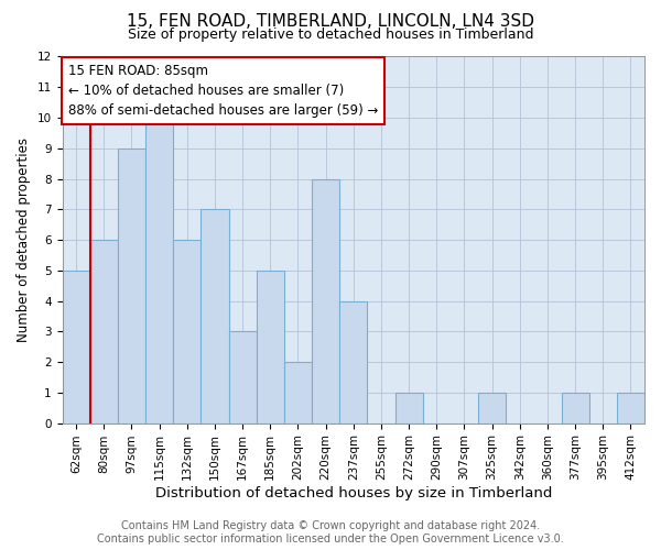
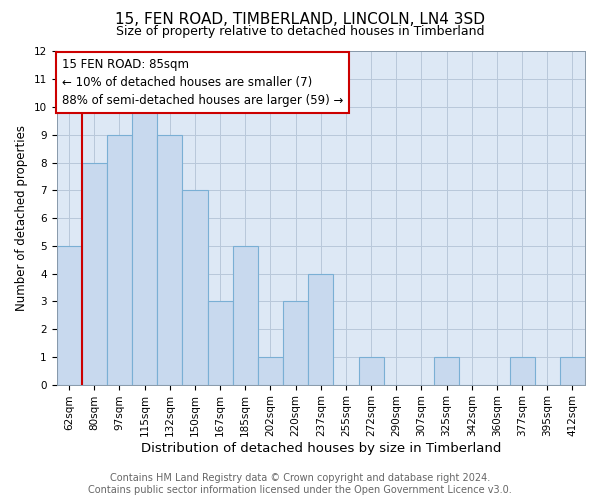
80sqm: 6 -> 8
132sqm: 6 -> 9
202sqm: 2 -> 1
220sqm: 8 -> 3
